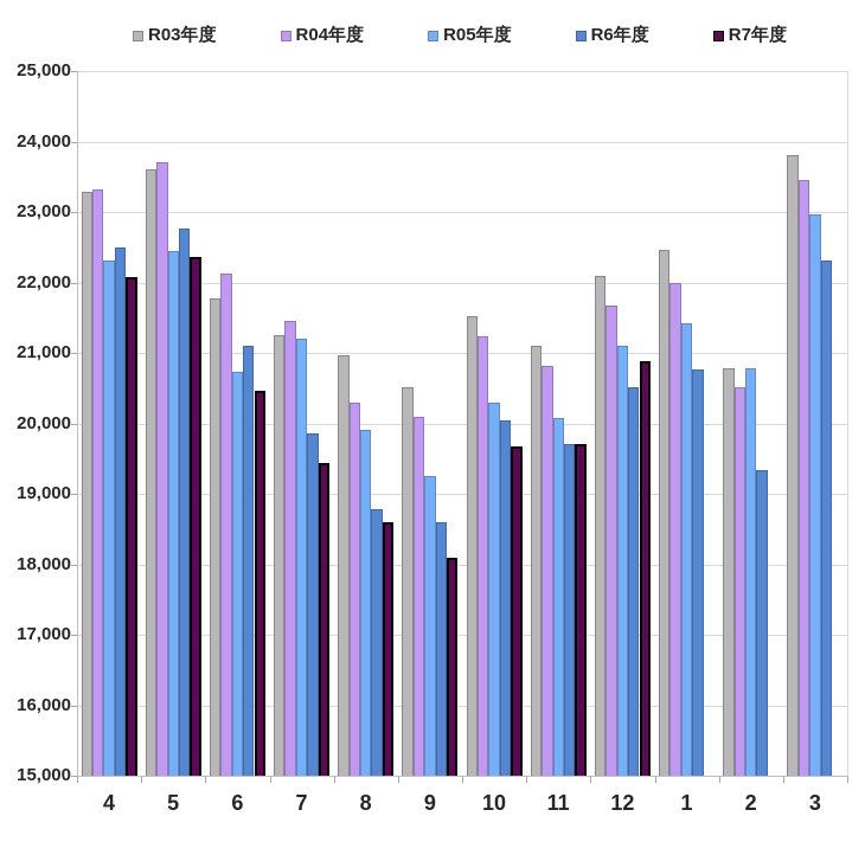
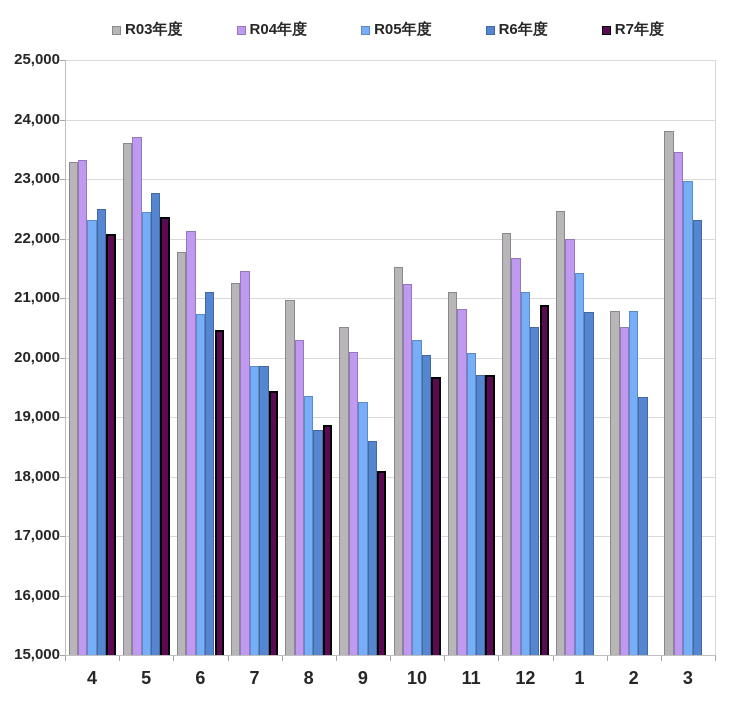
R05年度/7: 21200 -> 19800
R05年度/8: 19900 -> 19400
R7年度/8: 18600 -> 18900
